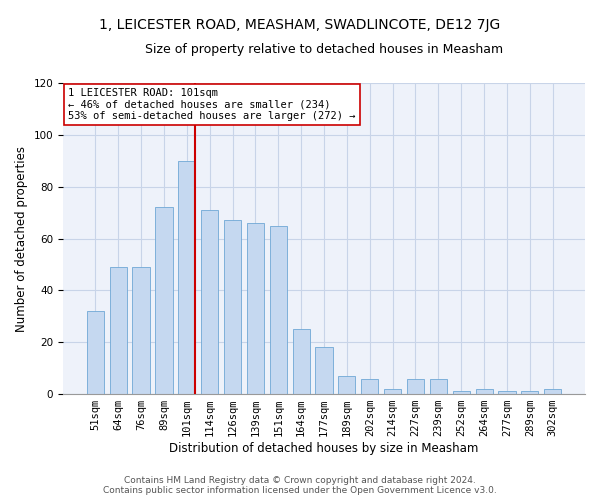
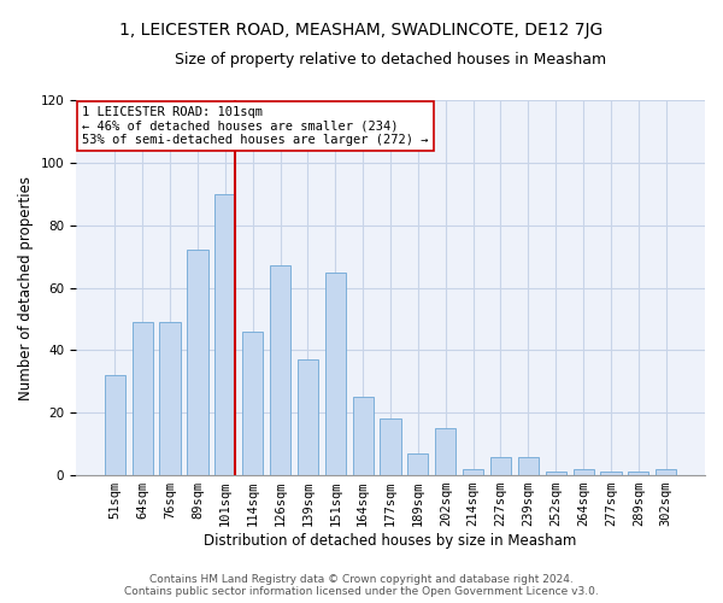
114sqm: 71 -> 46
139sqm: 66 -> 37
202sqm: 6 -> 15
